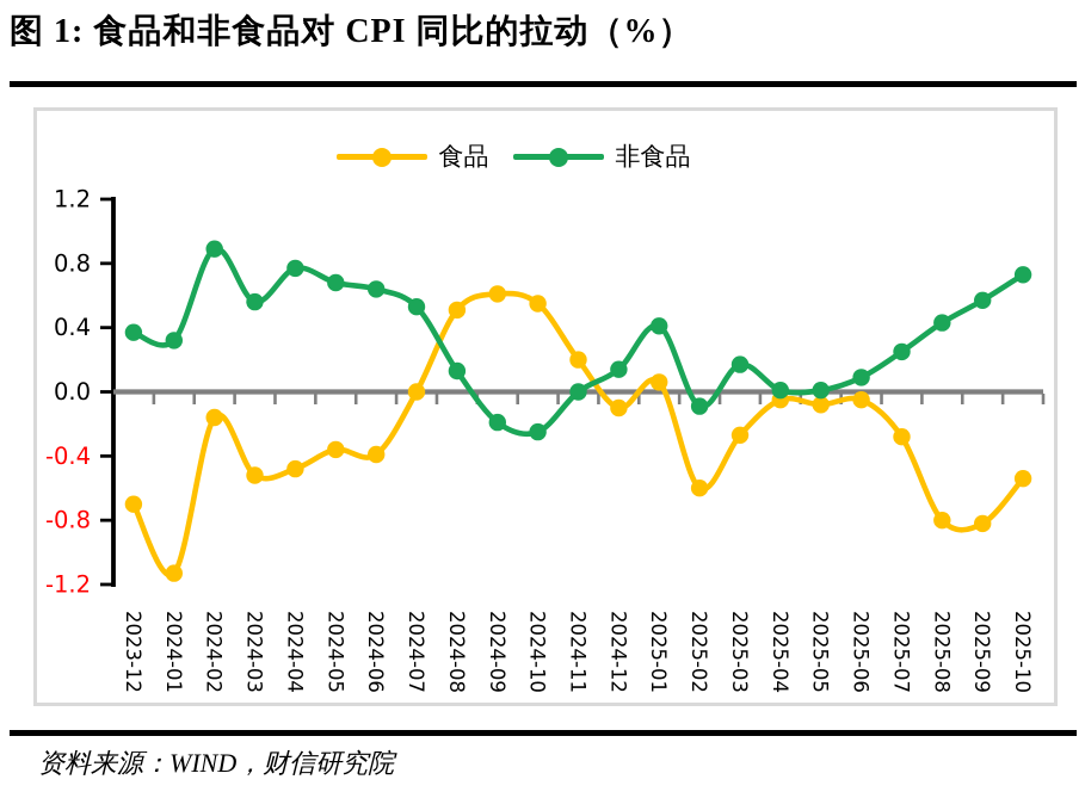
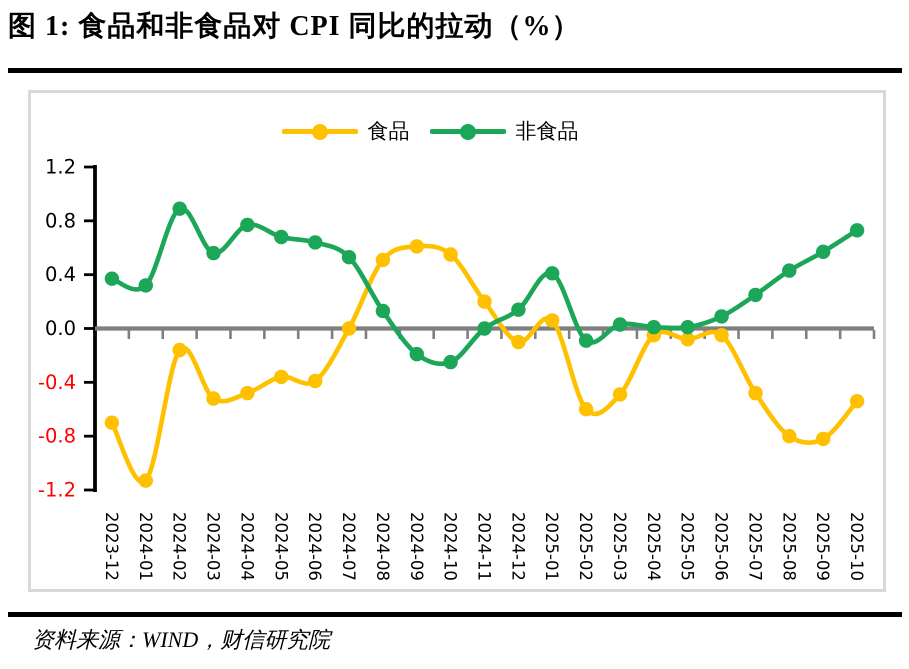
食品/2025-03: -0.27 -> -0.49
非食品/2025-03: 0.17 -> 0.03
食品/2025-07: -0.28 -> -0.48
